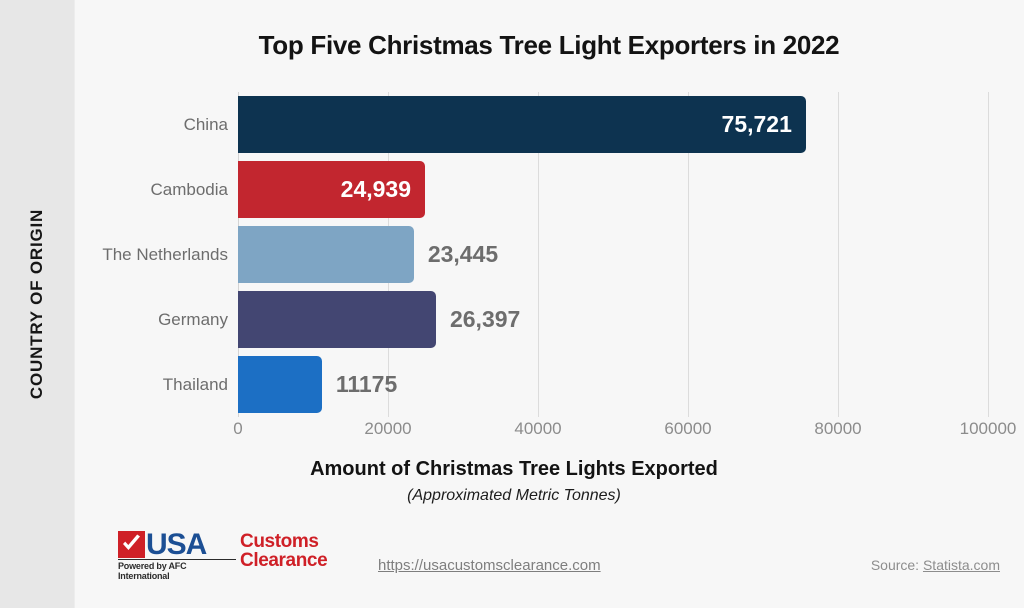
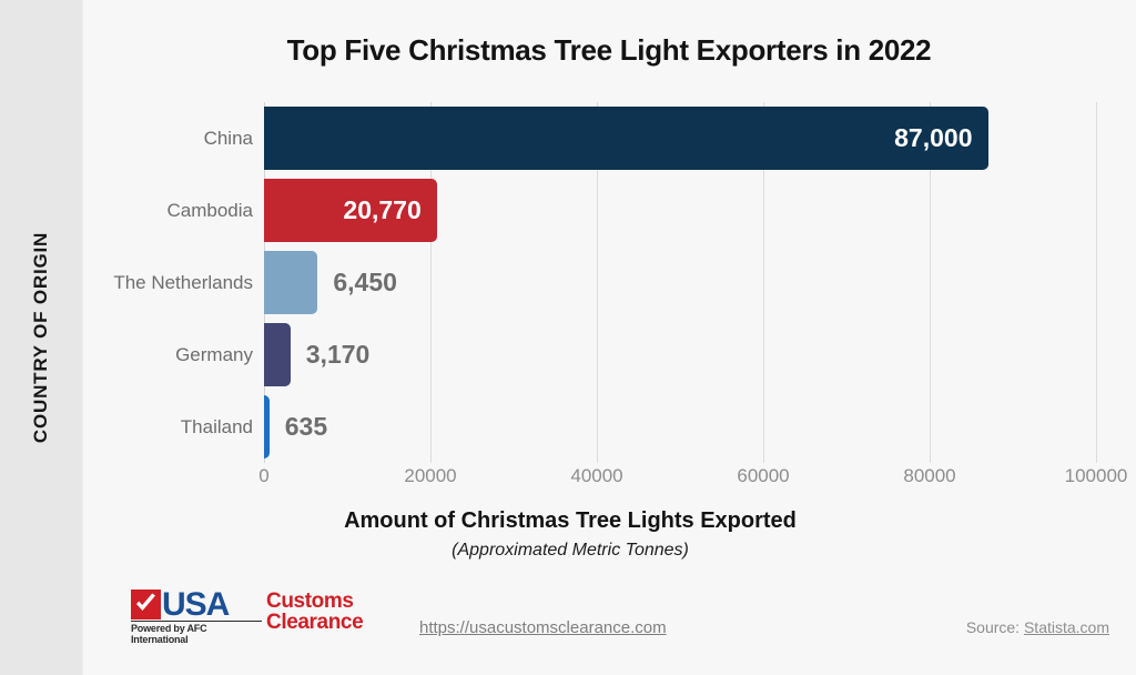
China: 75,721 -> 87,000
Cambodia: 24,939 -> 20,770
The Netherlands: 23,445 -> 6,450
Germany: 26,397 -> 3,170
Thailand: 11175 -> 635
